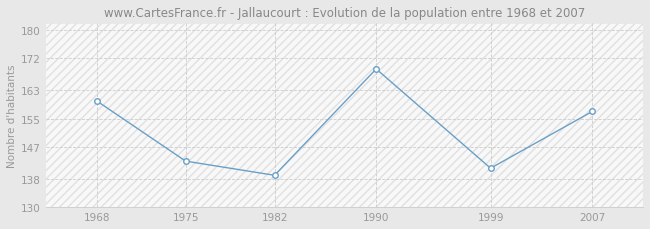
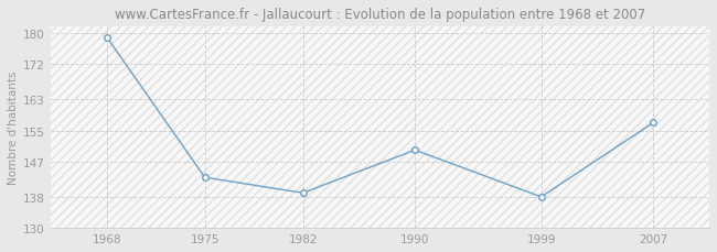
1968: 160 -> 179
1990: 169 -> 150
1999: 141 -> 138
